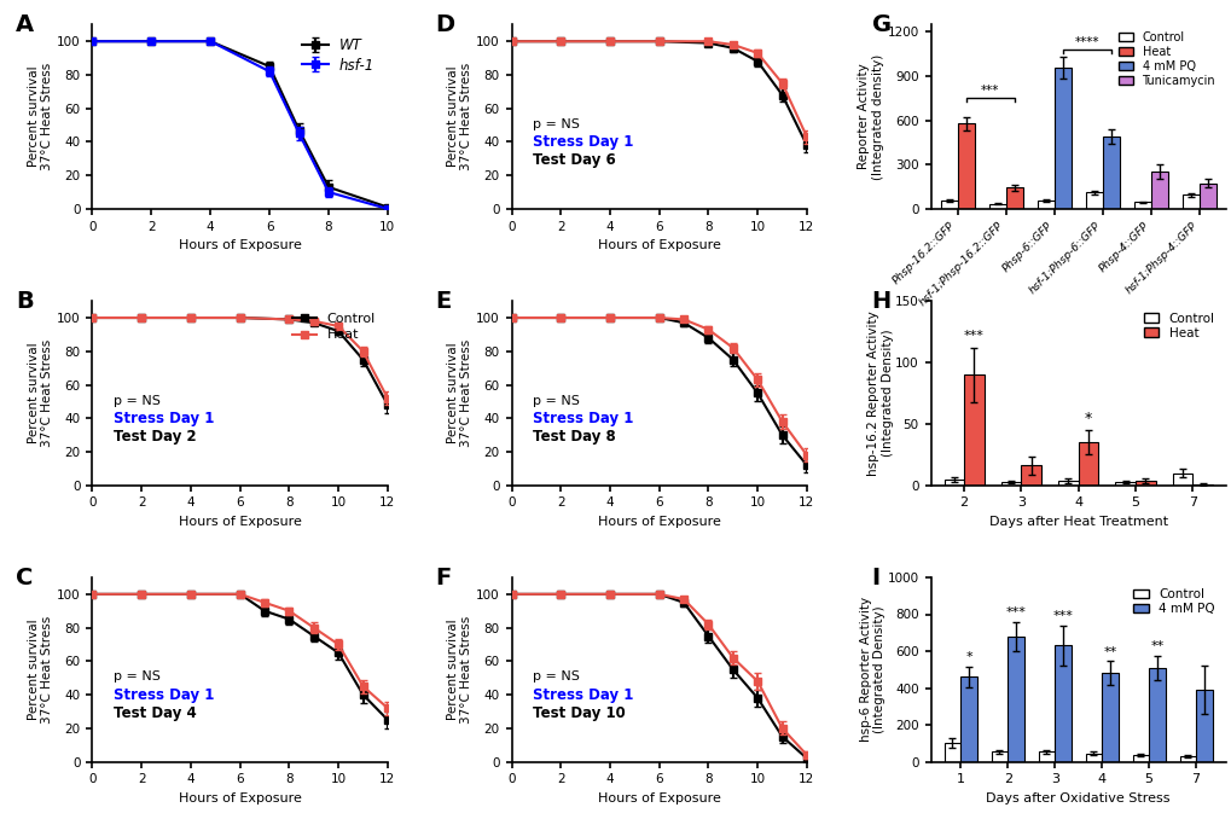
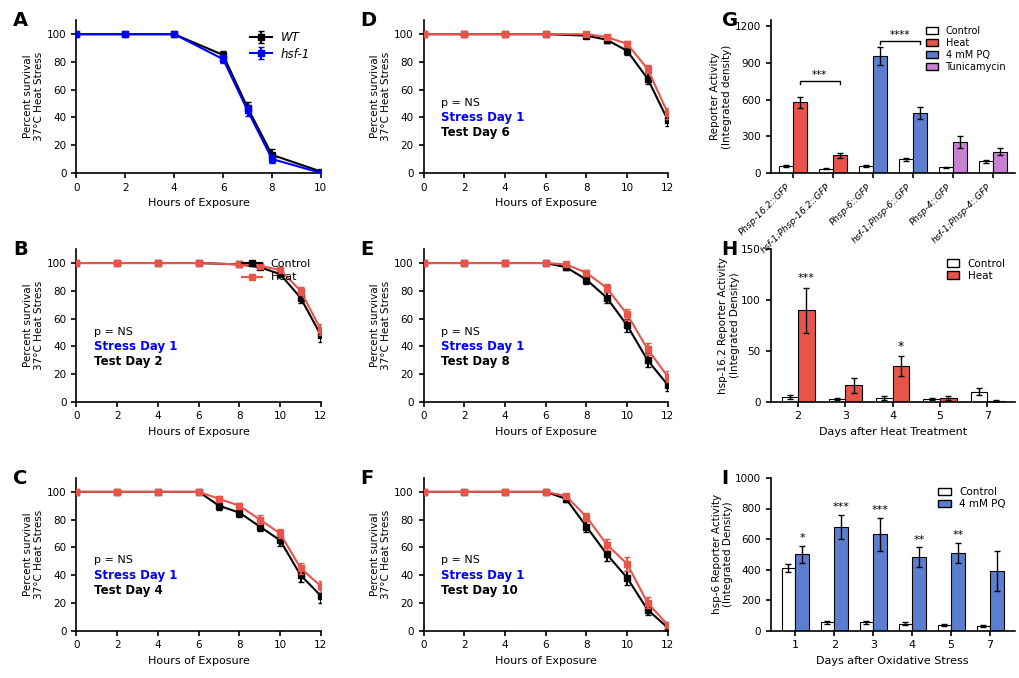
Control/1: 100 -> 410
4 mM PQ/1: 460 -> 500
